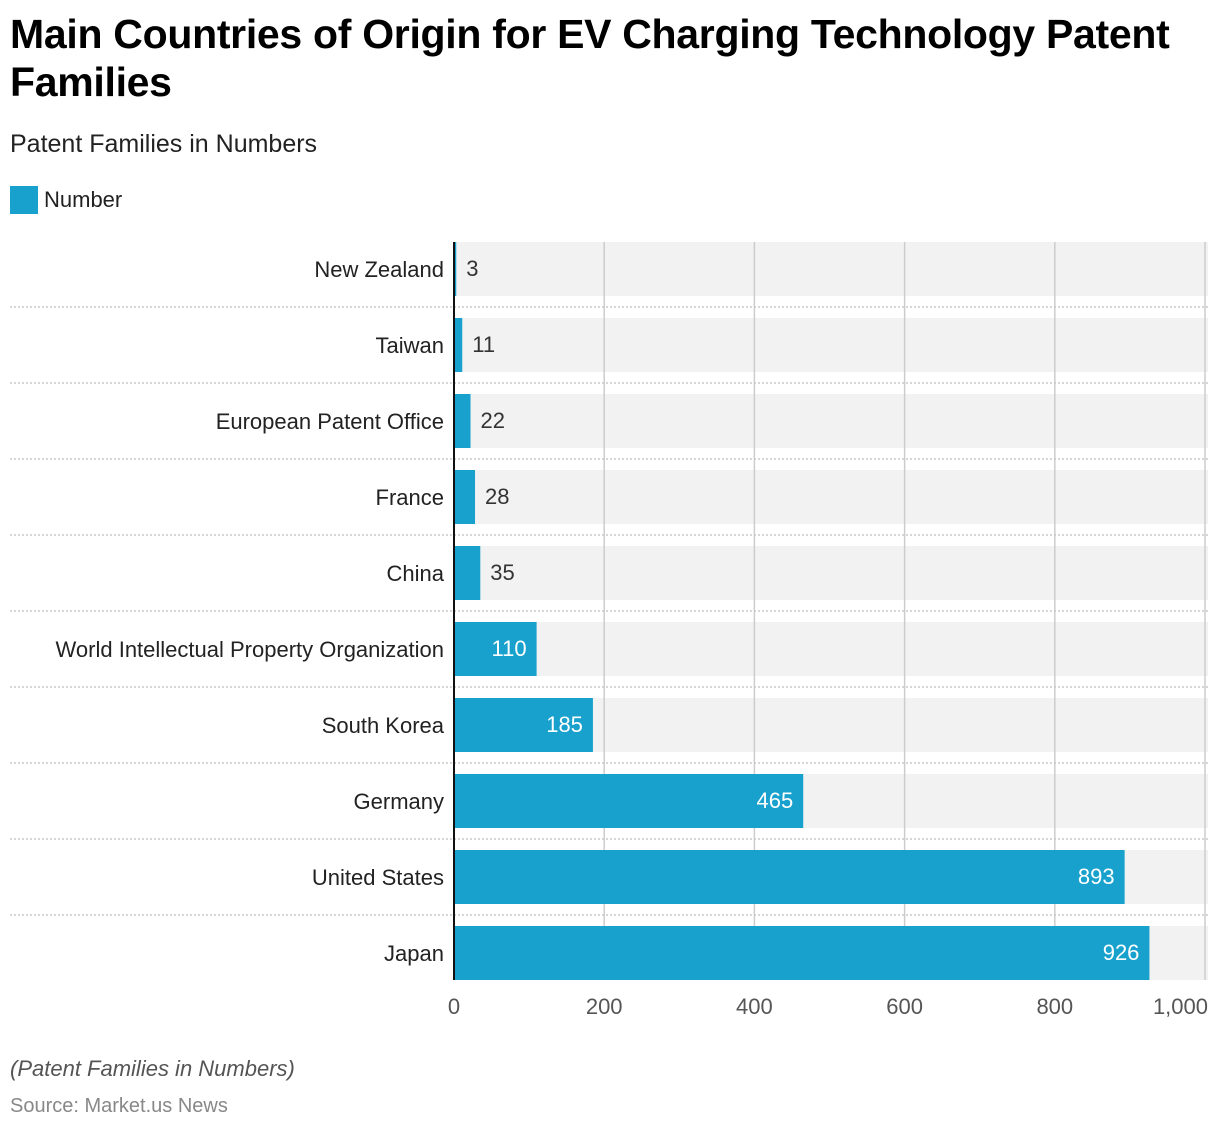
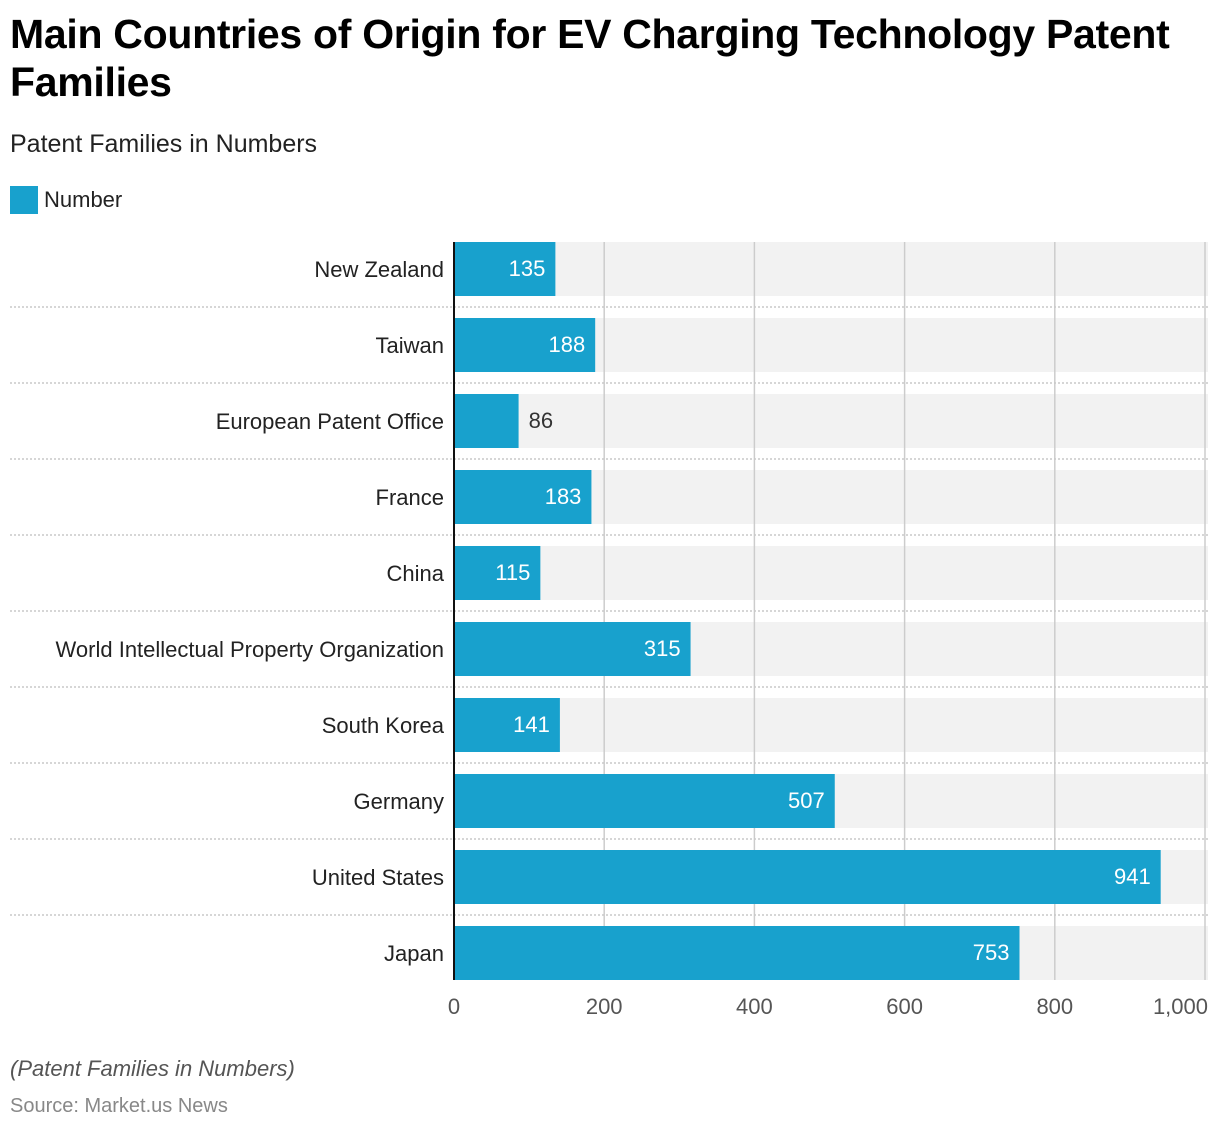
New Zealand: 3 -> 135
Taiwan: 11 -> 188
European Patent Office: 22 -> 86
France: 28 -> 183
China: 35 -> 115
World Intellectual Property Organization: 110 -> 315
South Korea: 185 -> 141
Germany: 465 -> 507
United States: 893 -> 941
Japan: 926 -> 753
